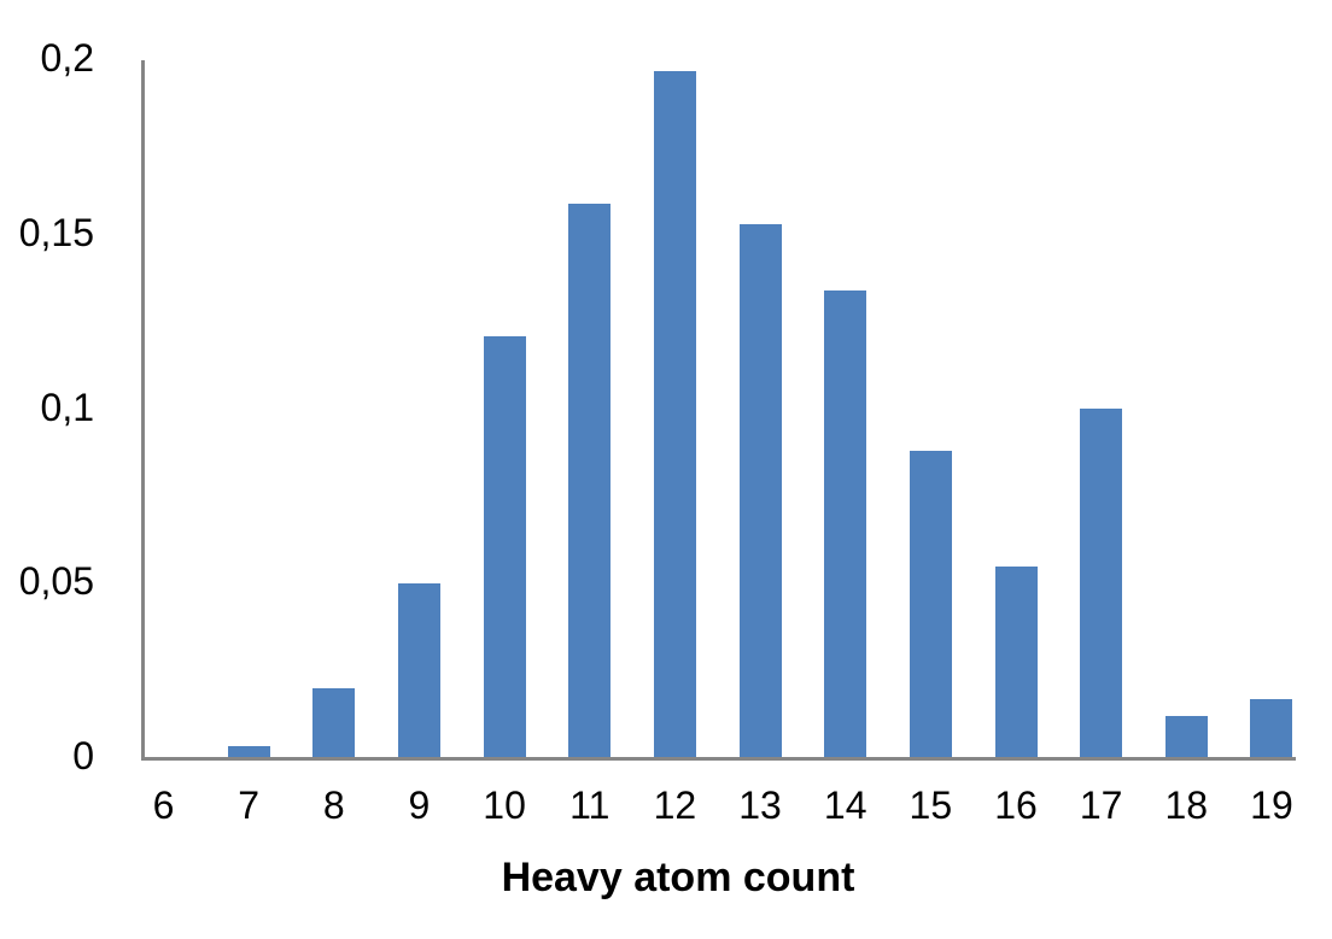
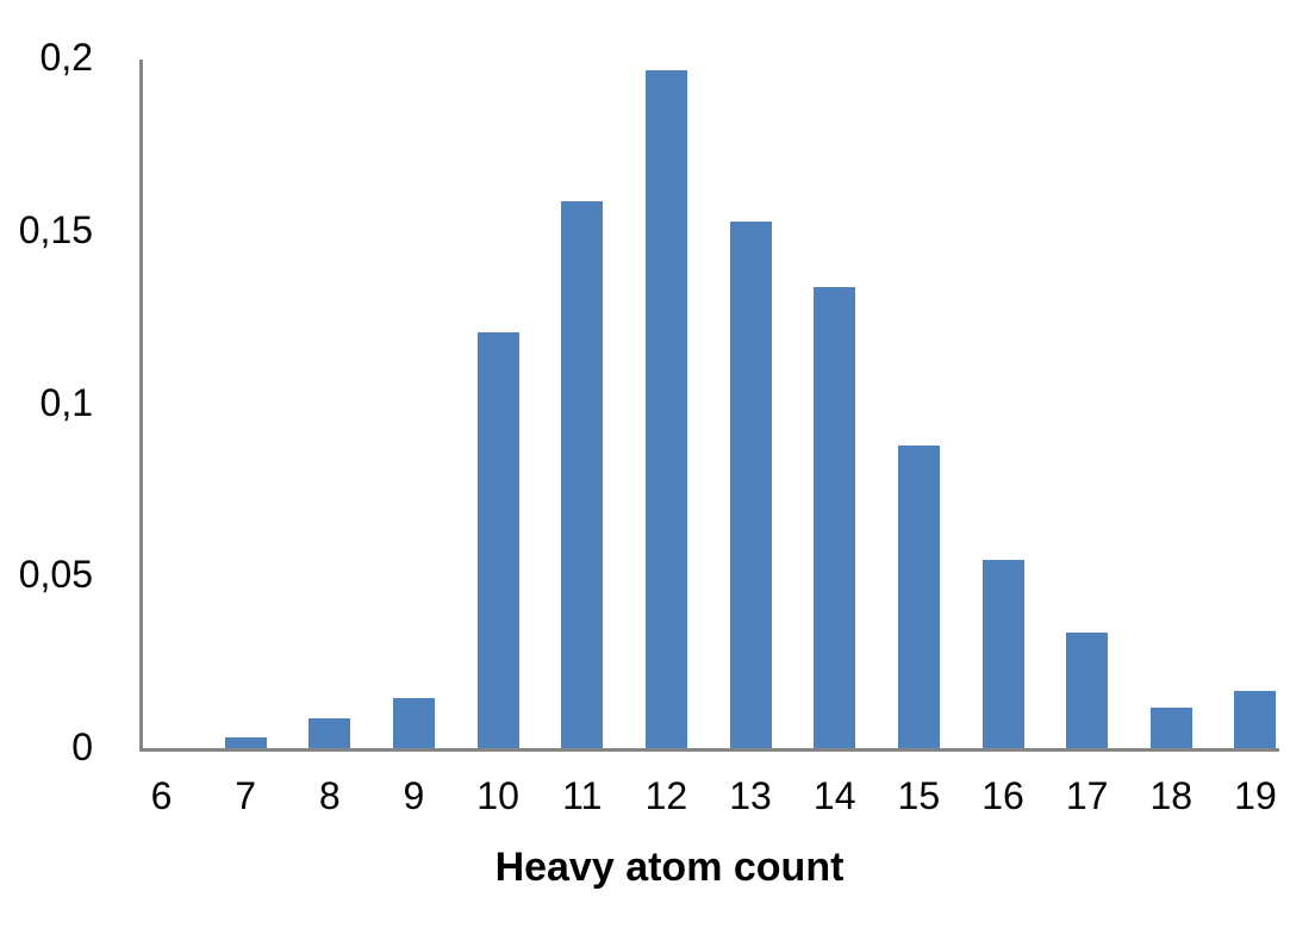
8: 0,02 -> 0,01
9: 0,05 -> 0,01
17: 0,10 -> 0,03
